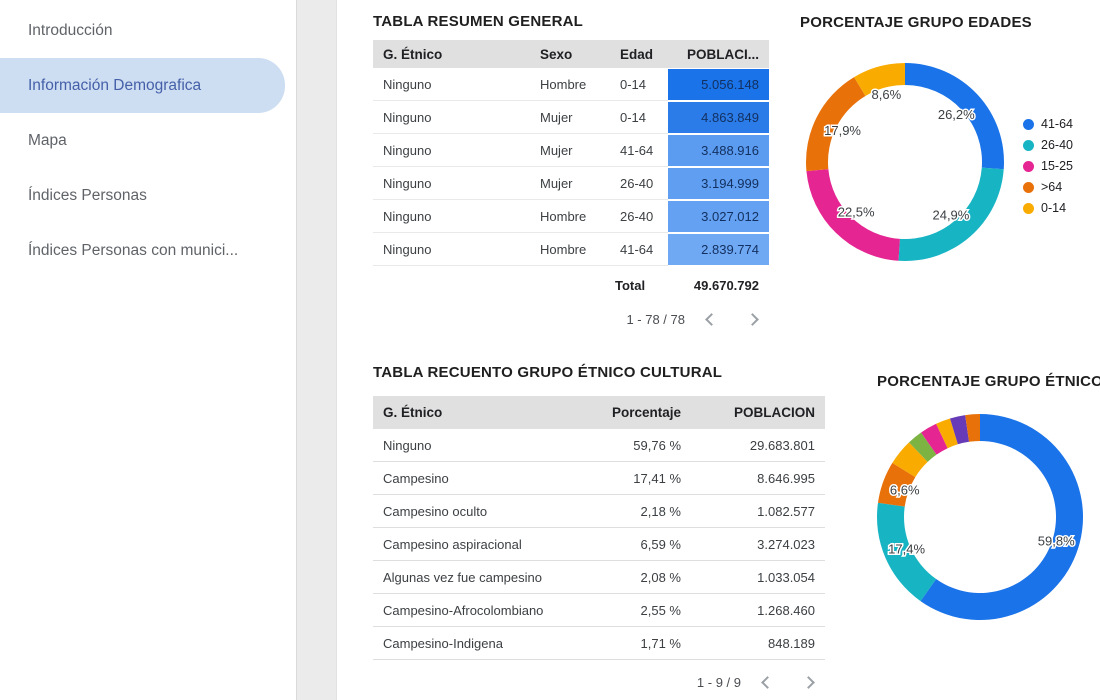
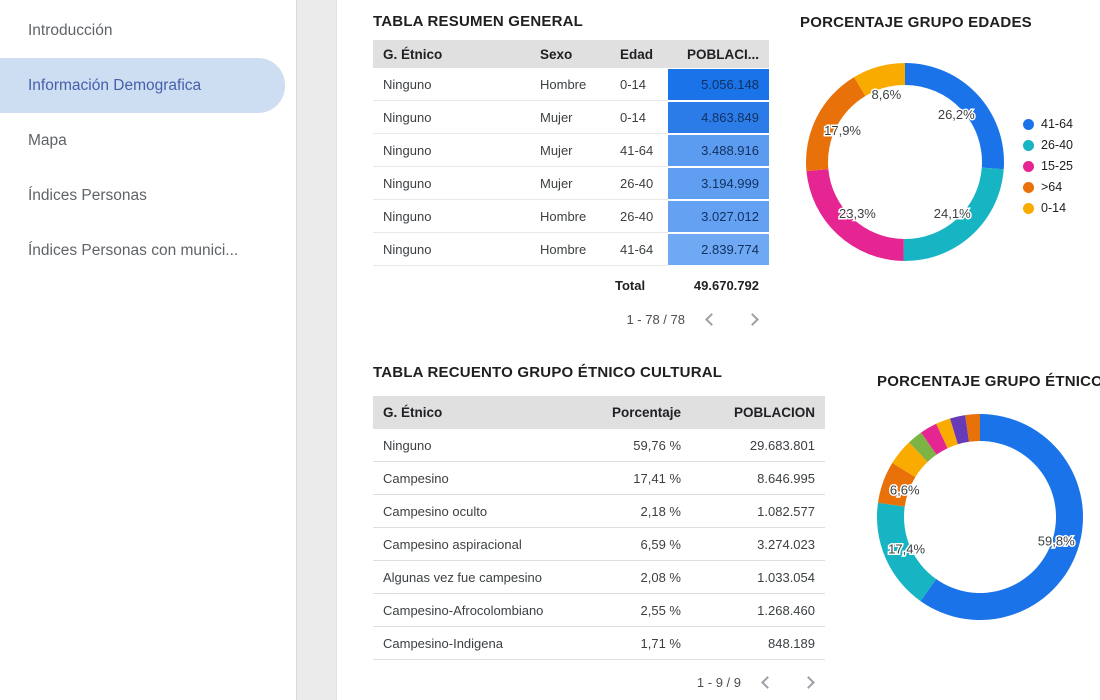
PORCENTAJE GRUPO EDADES/26-40: 24,9% -> 24,1%
PORCENTAJE GRUPO EDADES/15-25: 22,5% -> 23,3%
